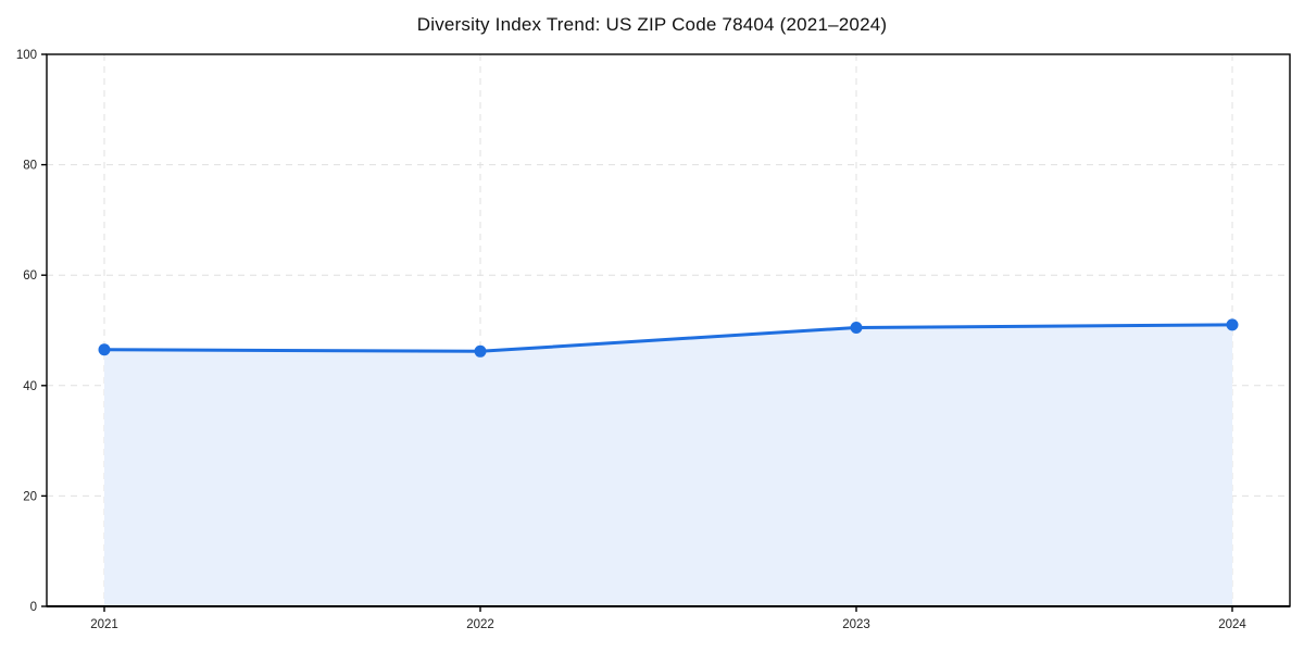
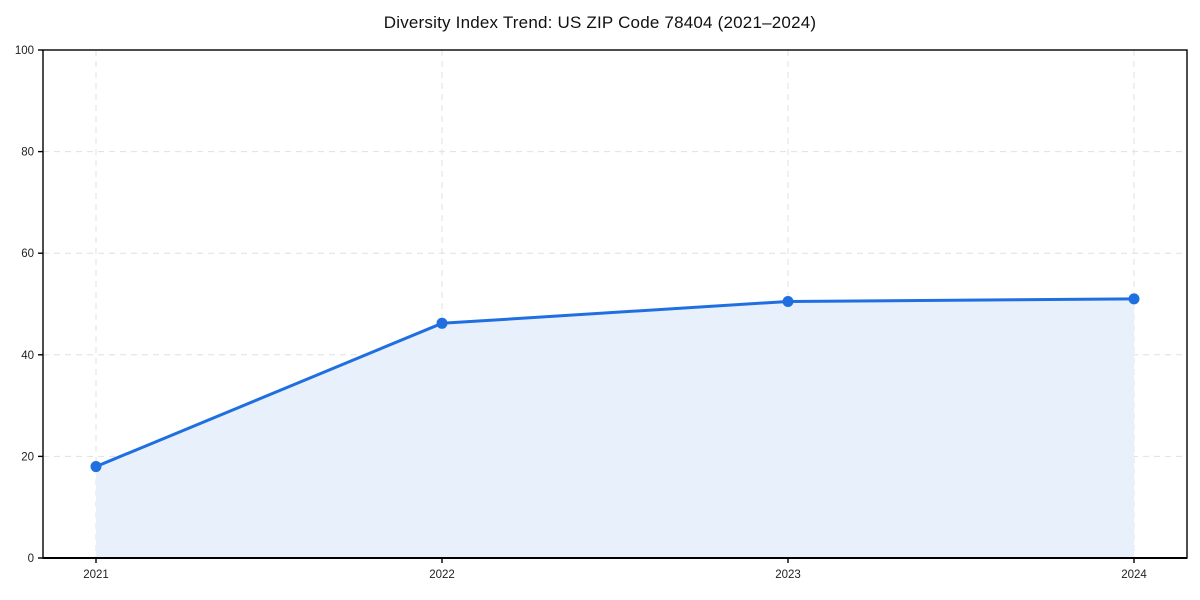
2021: 46 -> 18
